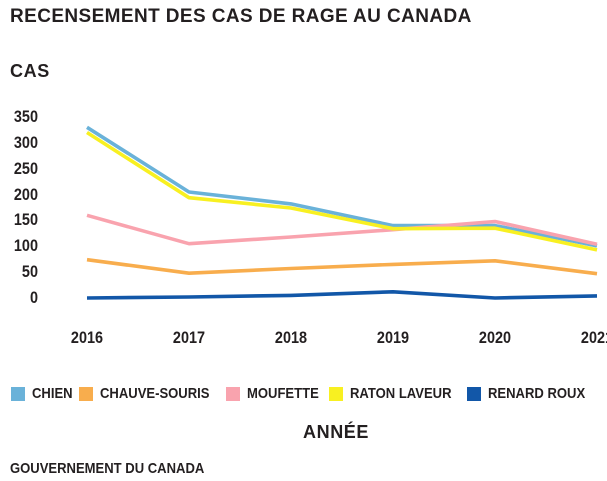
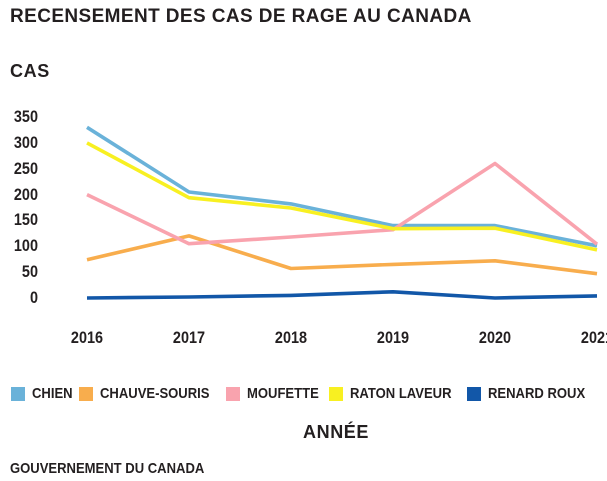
MOUFETTE/2016: 160 -> 200
RATON LAVEUR/2016: 320 -> 300
CHAUVE-SOURIS/2017: 50 -> 120
MOUFETTE/2020: 150 -> 260
